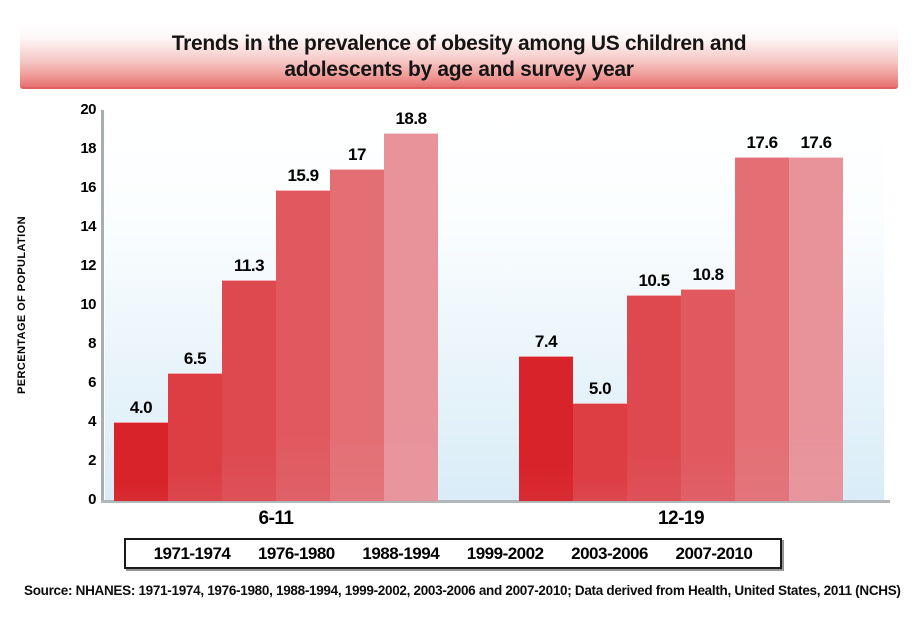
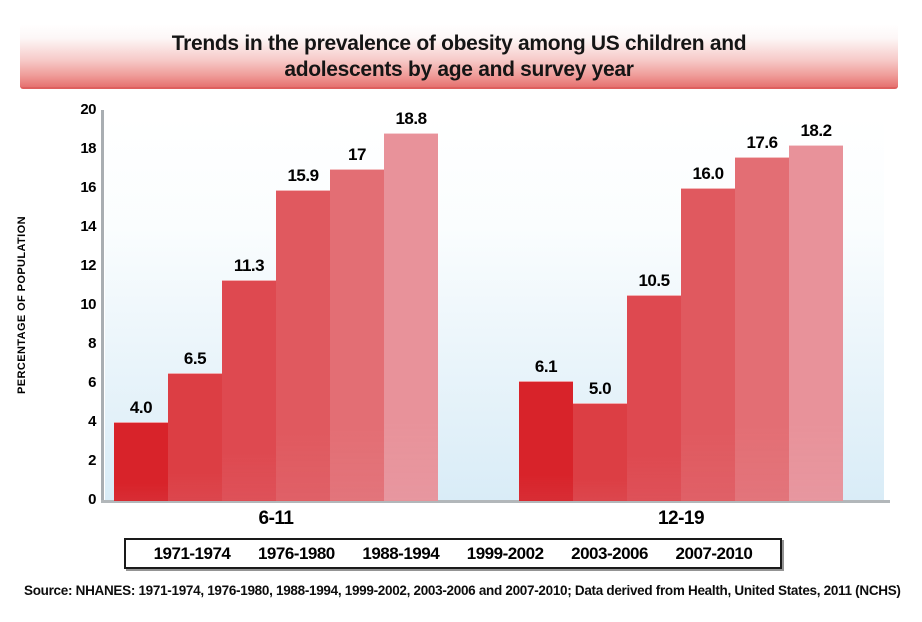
1971-1974/12-19: 7.4 -> 6.1
1999-2002/12-19: 10.8 -> 16.0
2007-2010/12-19: 17.6 -> 18.2
